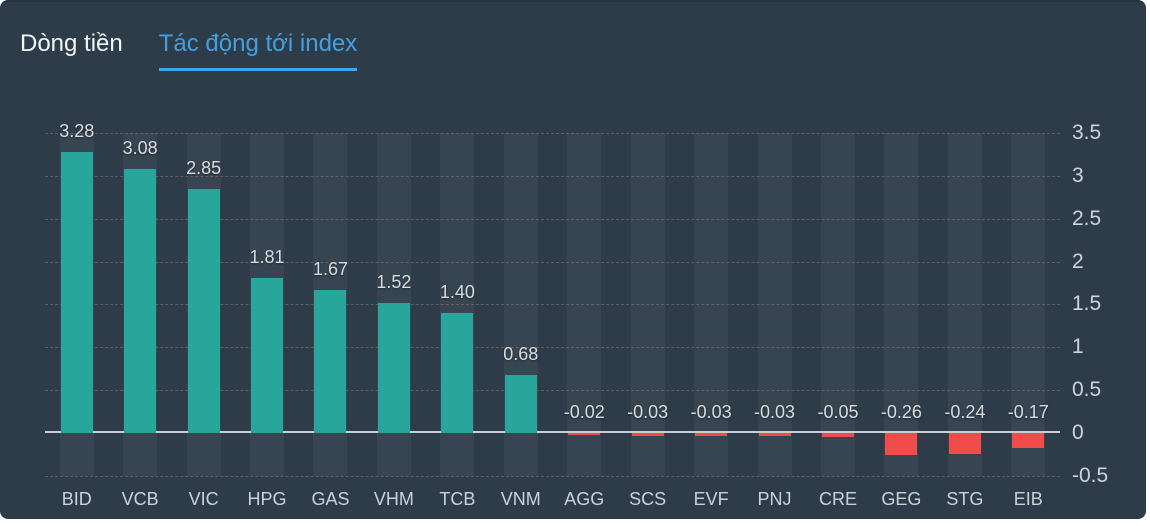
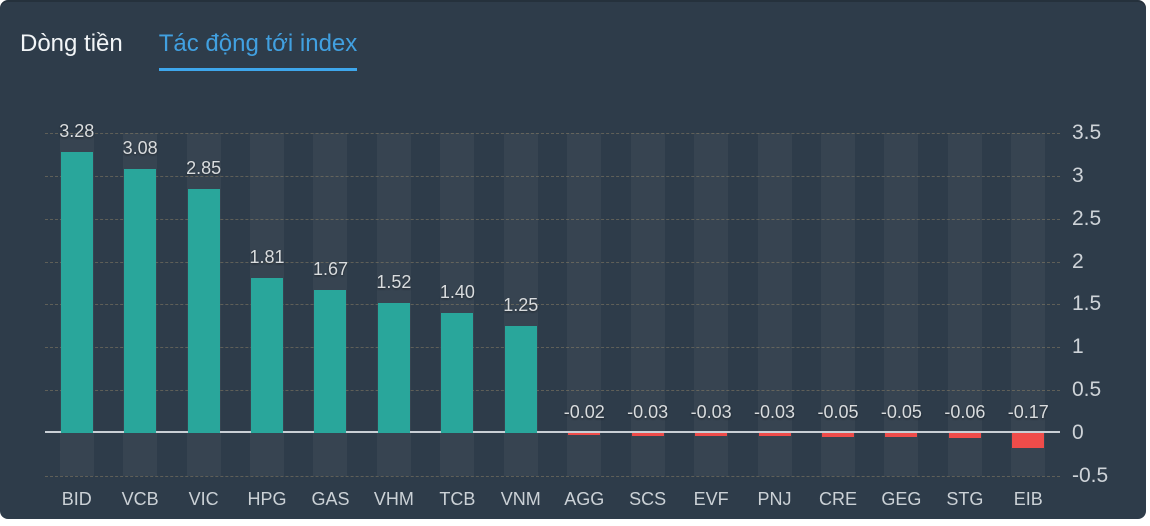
VNM: 0.68 -> 1.25
GEG: -0.26 -> -0.05
STG: -0.24 -> -0.06
